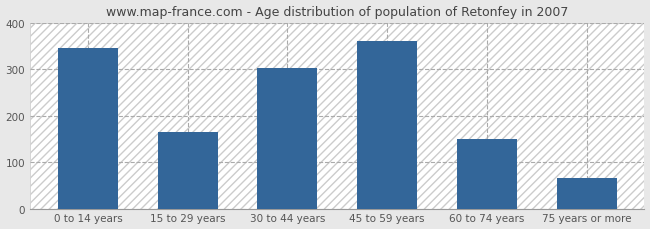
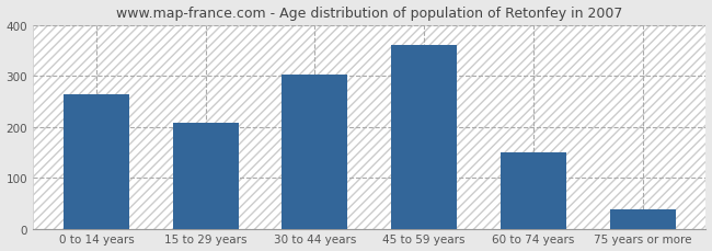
0 to 14 years: 345 -> 265
15 to 29 years: 165 -> 208
75 years or more: 65 -> 38
